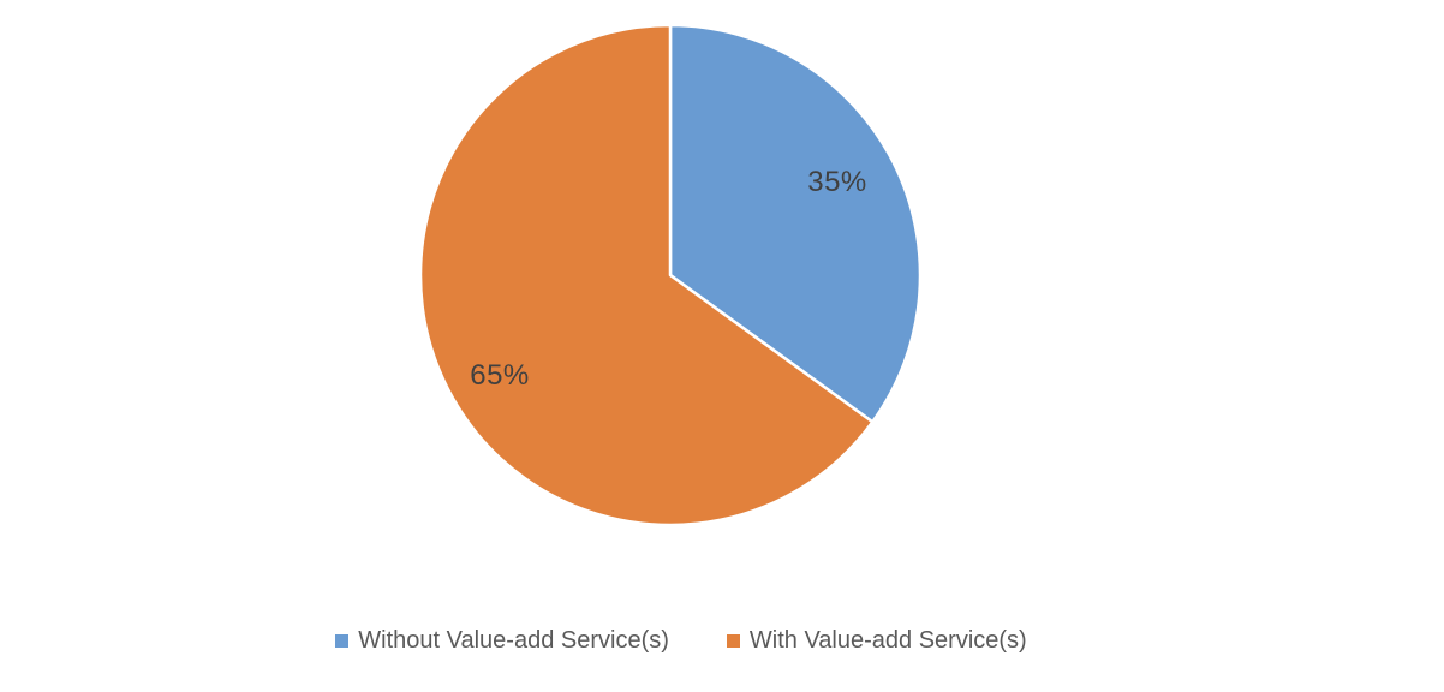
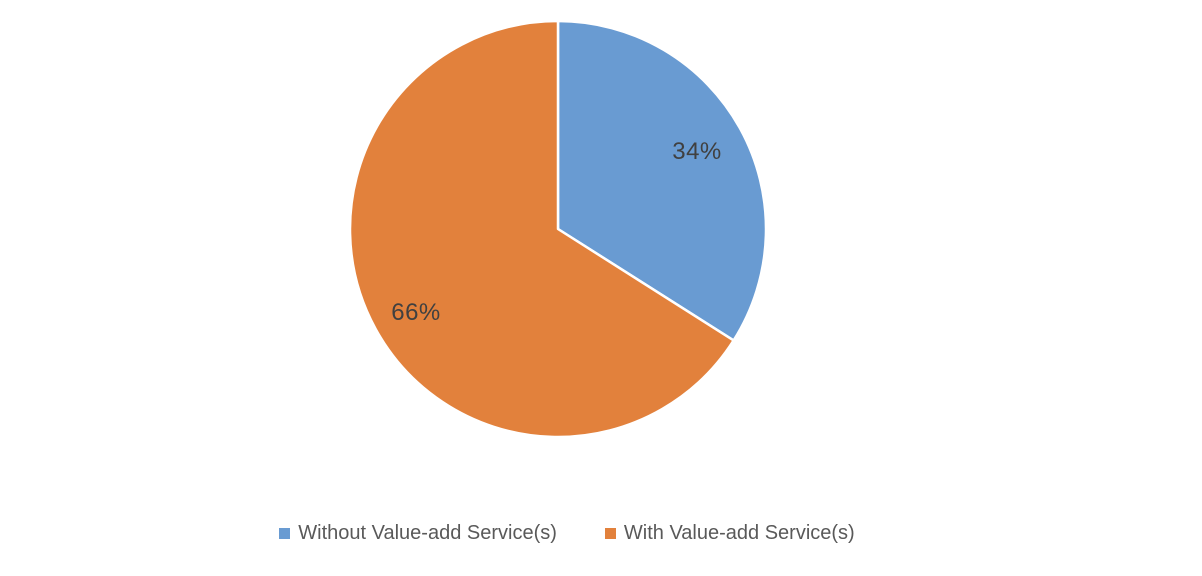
Without Value-add Service(s): 35% -> 34%
With Value-add Service(s): 65% -> 66%
